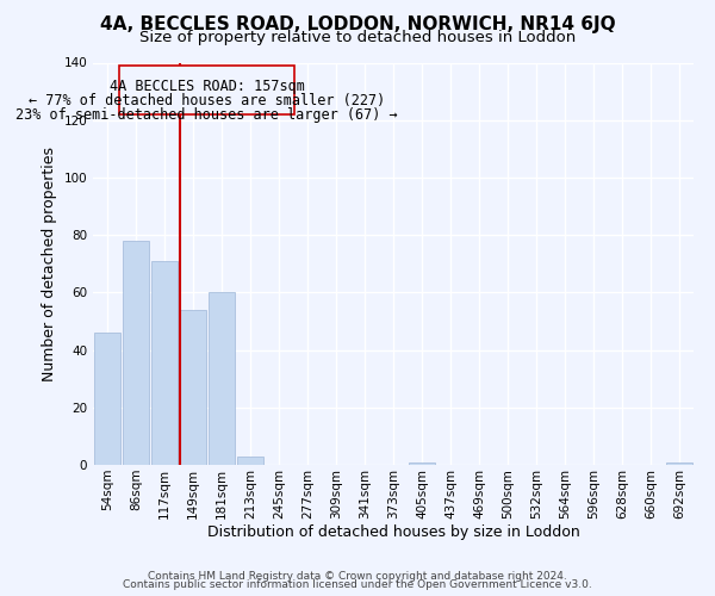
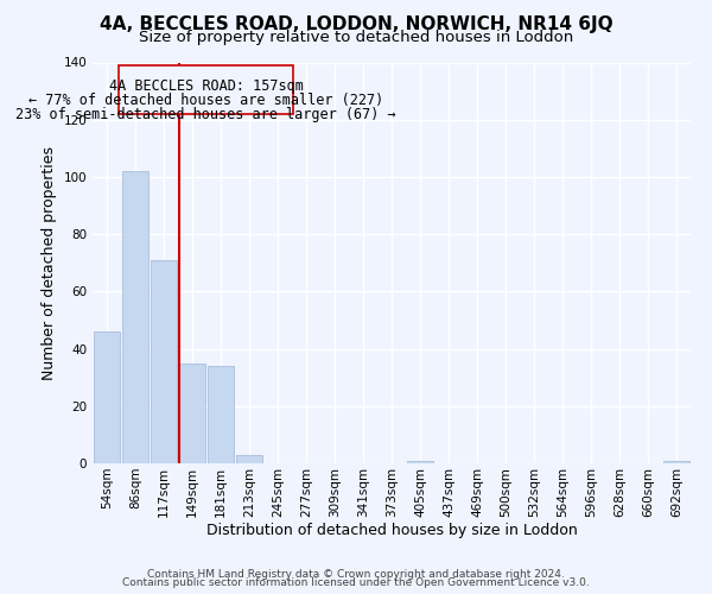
86sqm: 78 -> 102
149sqm: 54 -> 35
181sqm: 60 -> 34
